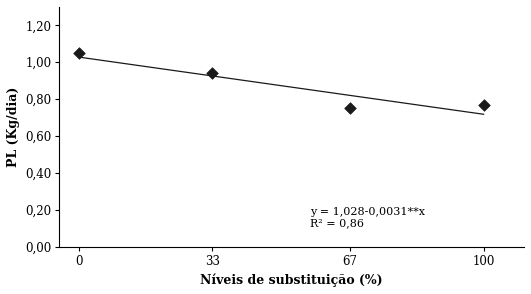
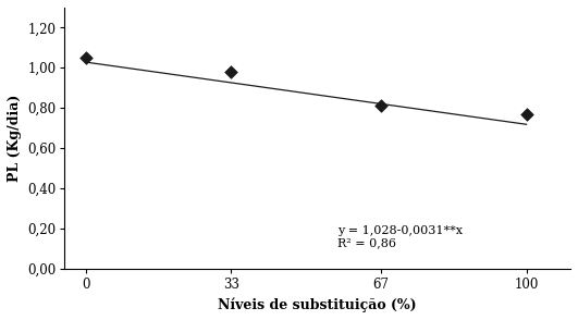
33: 0,94 -> 0,98
67: 0,75 -> 0,81
